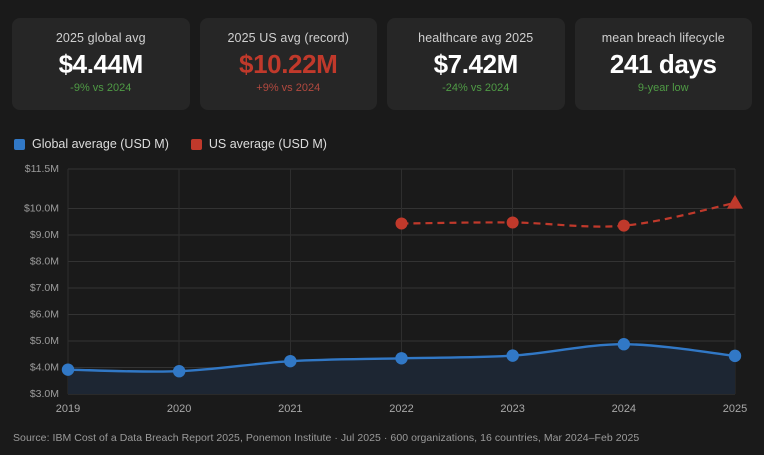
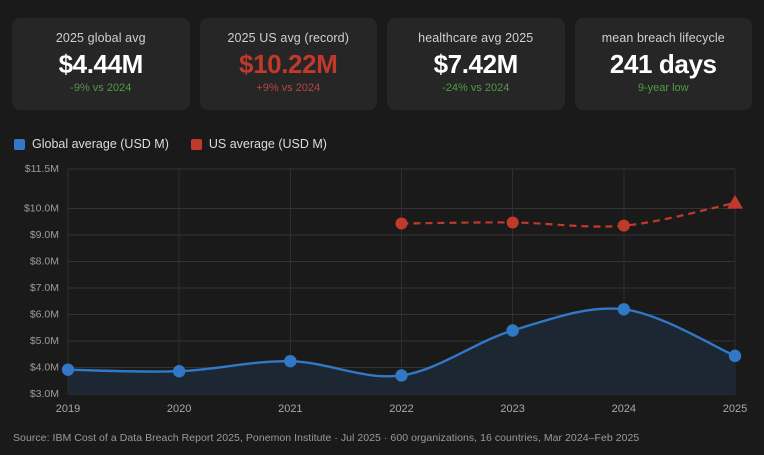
Global average (USD M)/2022: $4.3M -> $3.7M
Global average (USD M)/2023: $4.5M -> $5.4M
Global average (USD M)/2024: $4.9M -> $6.2M
